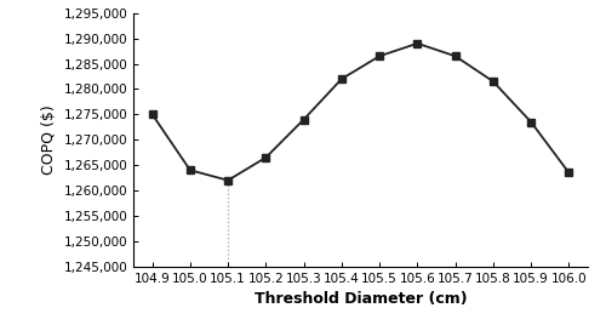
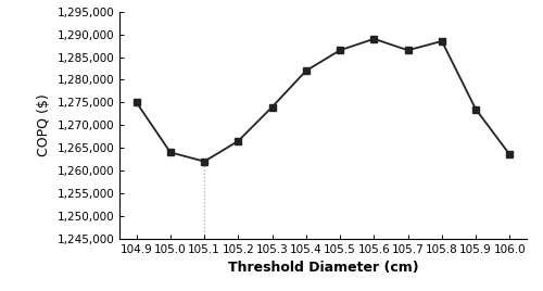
105.8: 1,281,500 -> 1,288,500
